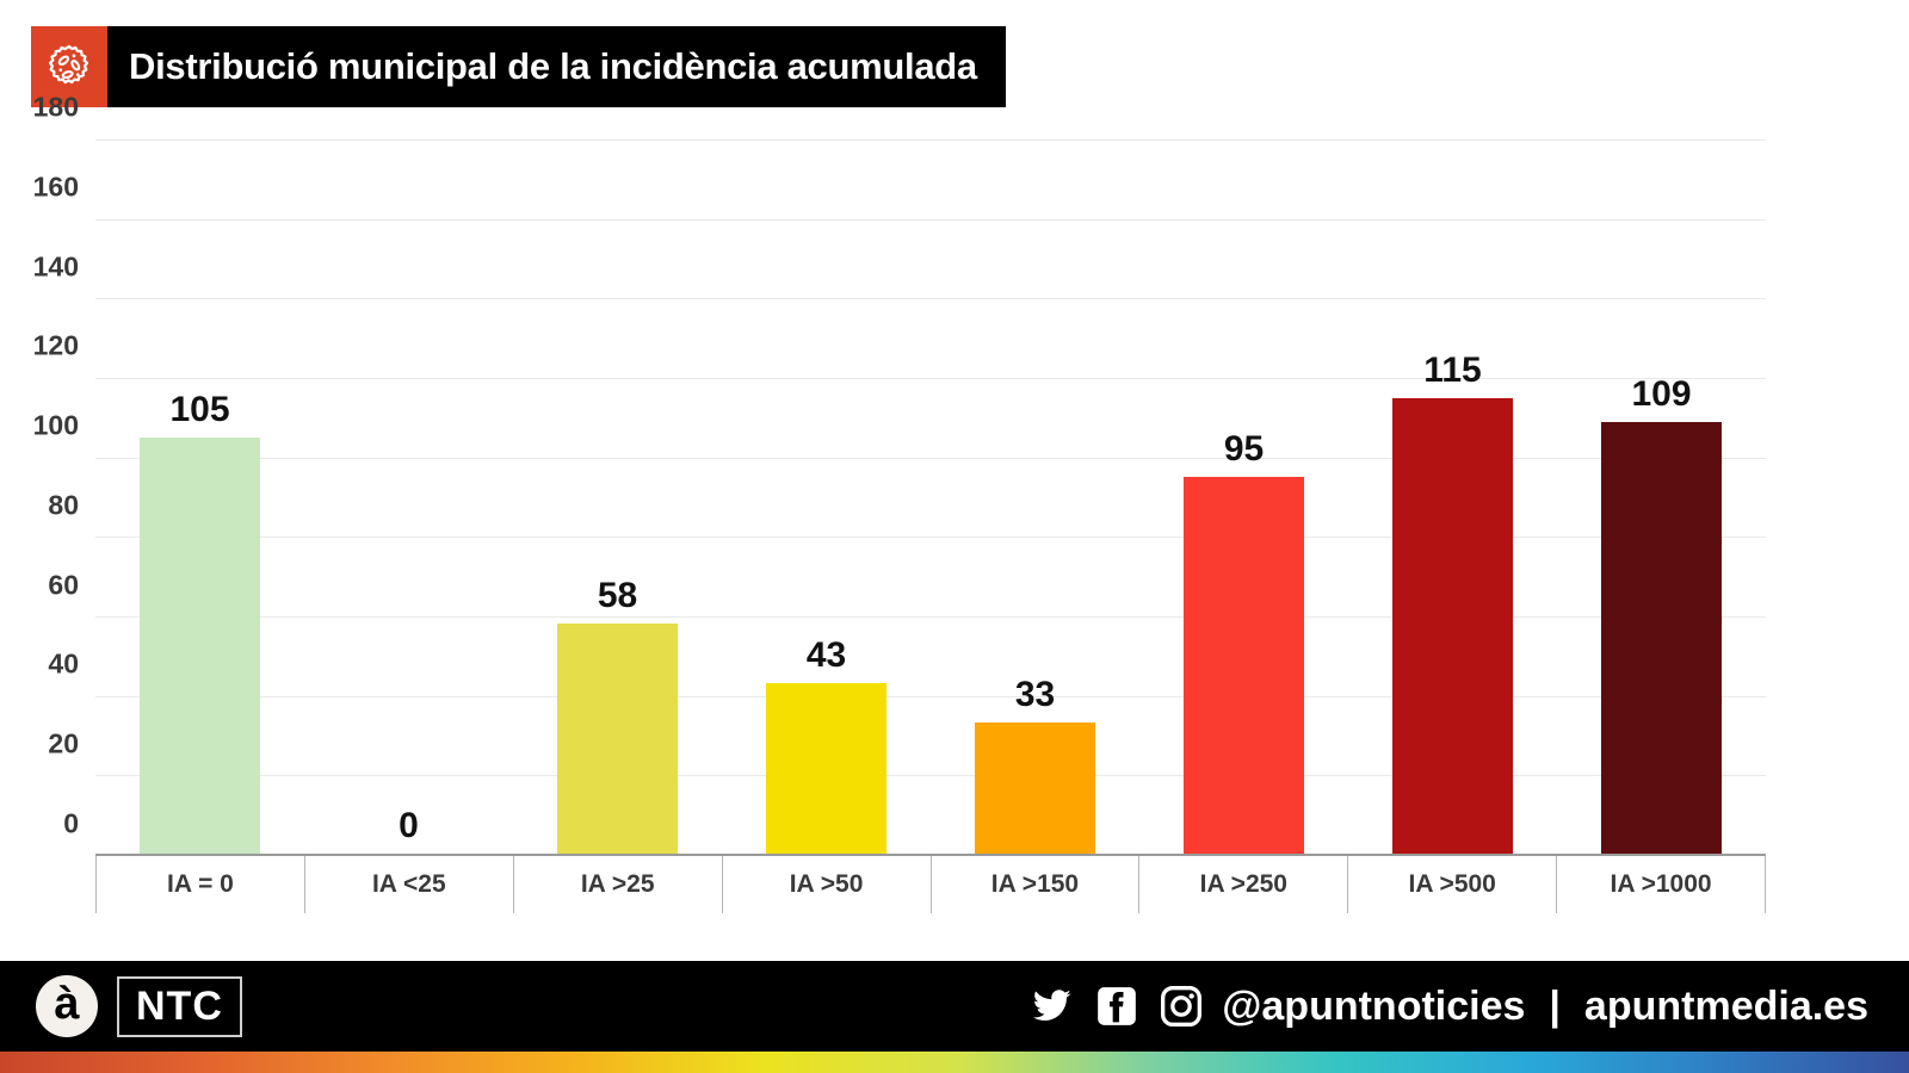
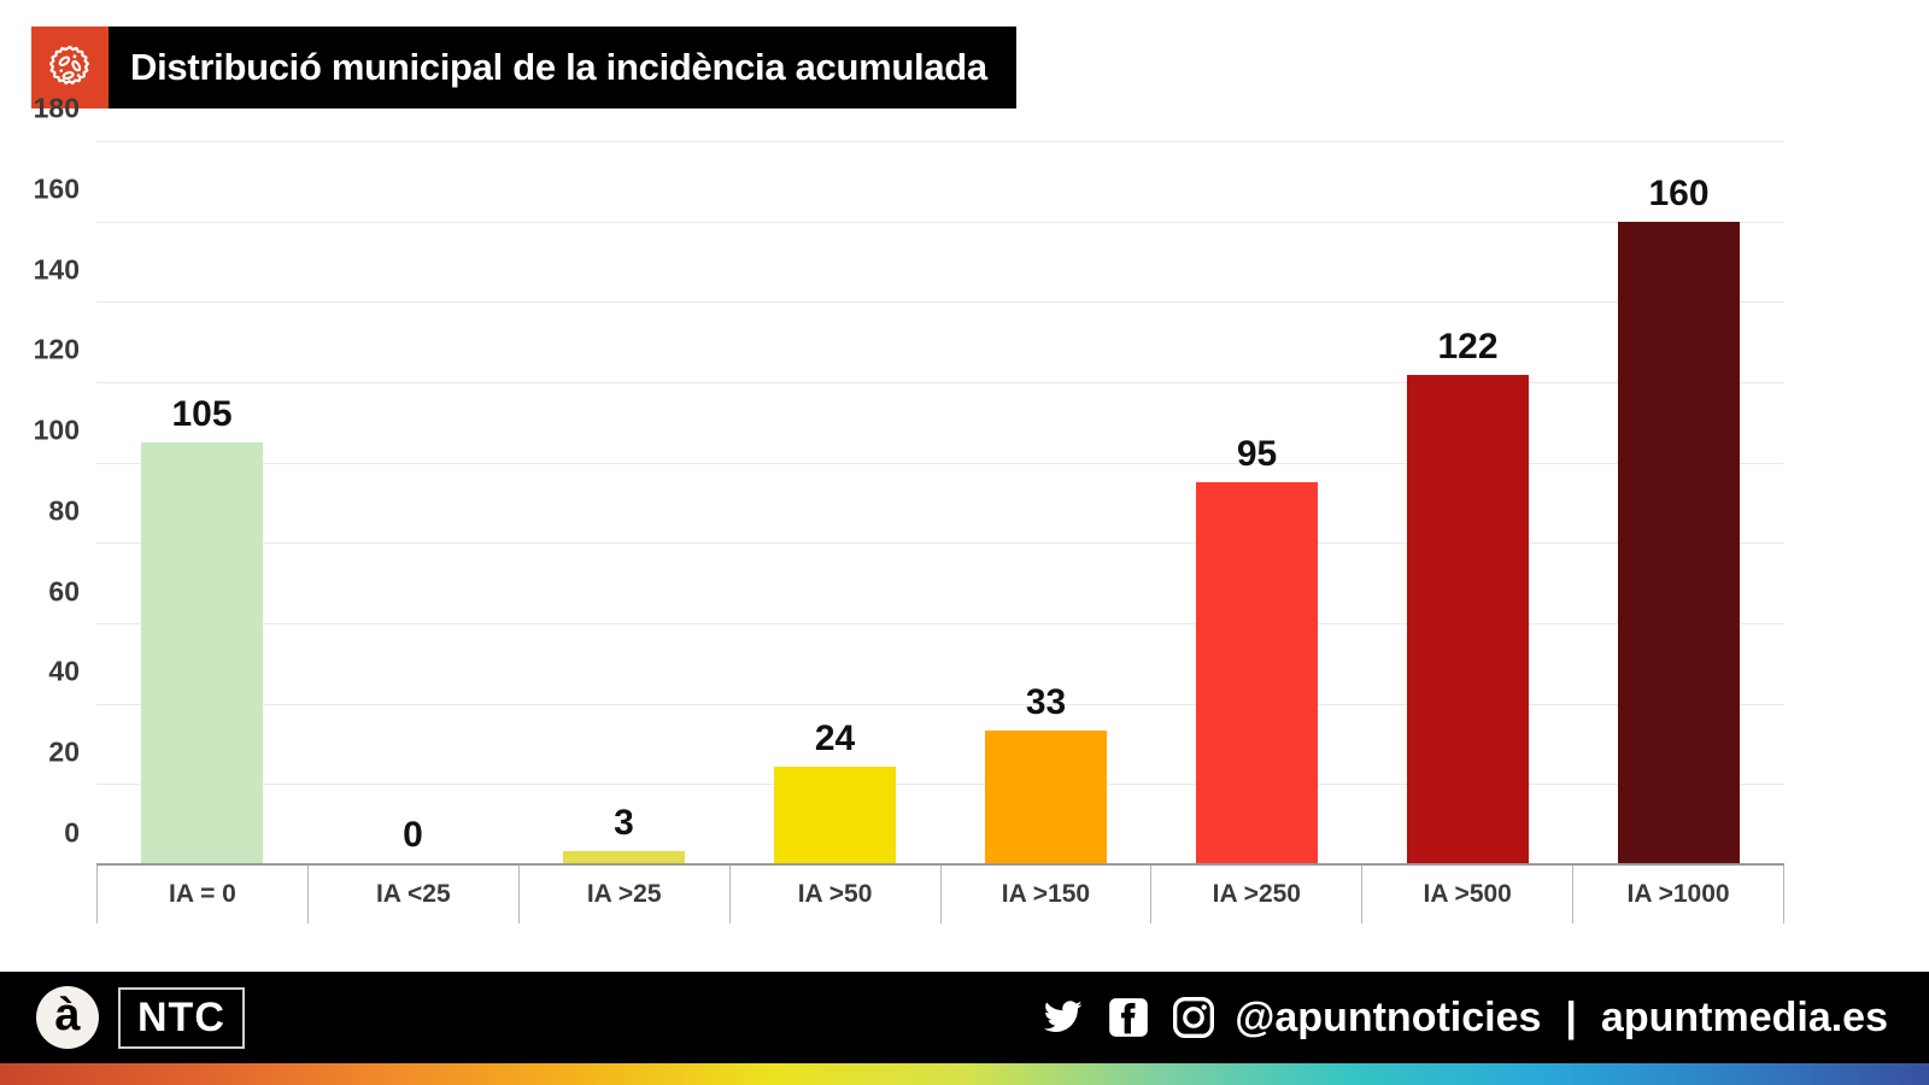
IA >25: 58 -> 3
IA >50: 43 -> 24
IA >500: 115 -> 122
IA >1000: 109 -> 160
